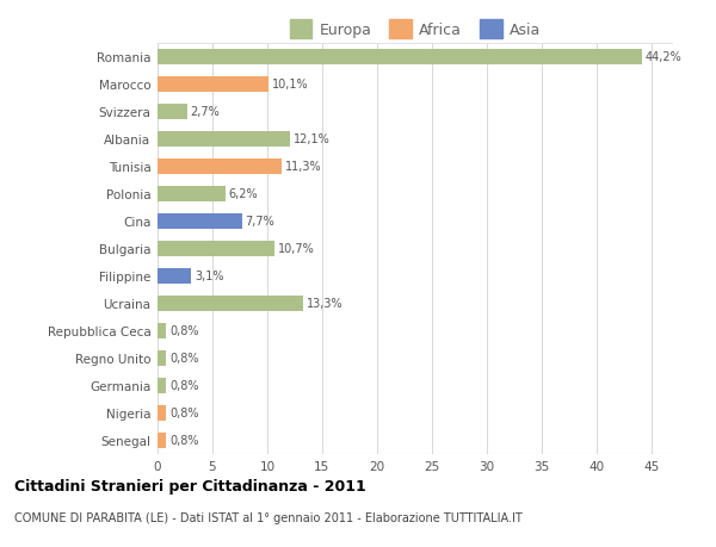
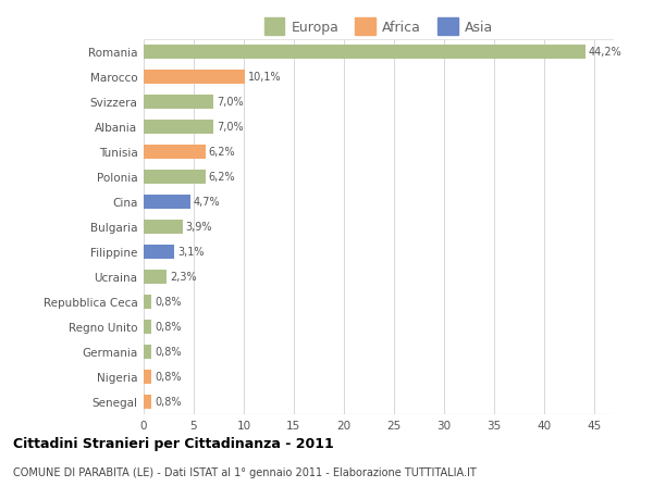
Svizzera: 2,7% -> 7,0%
Albania: 12,1% -> 7,0%
Tunisia: 11,3% -> 6,2%
Cina: 7,7% -> 4,7%
Bulgaria: 10,7% -> 3,9%
Ucraina: 13,3% -> 2,3%
